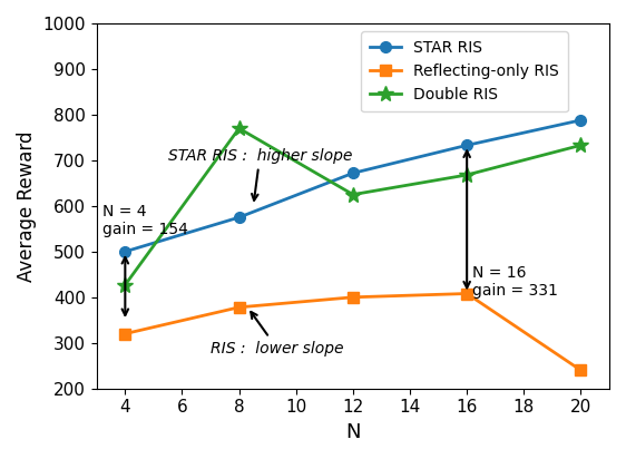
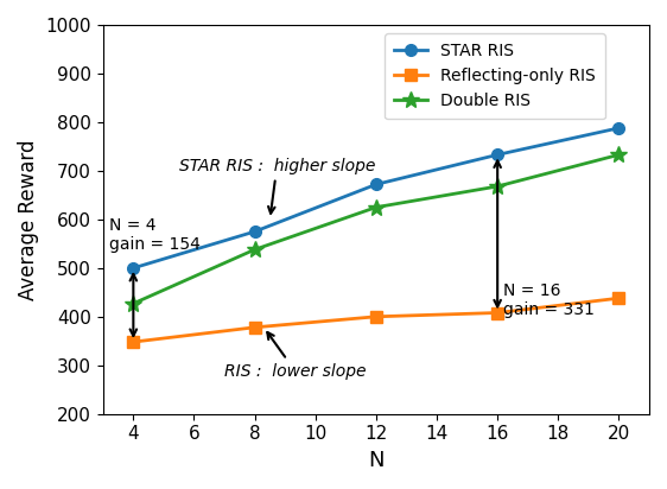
Reflecting-only RIS/4: 320 -> 348
Double RIS/8: 770 -> 538
Reflecting-only RIS/20: 240 -> 438
